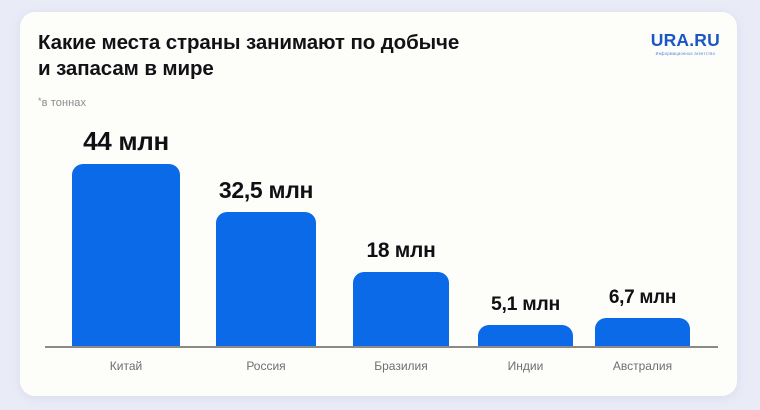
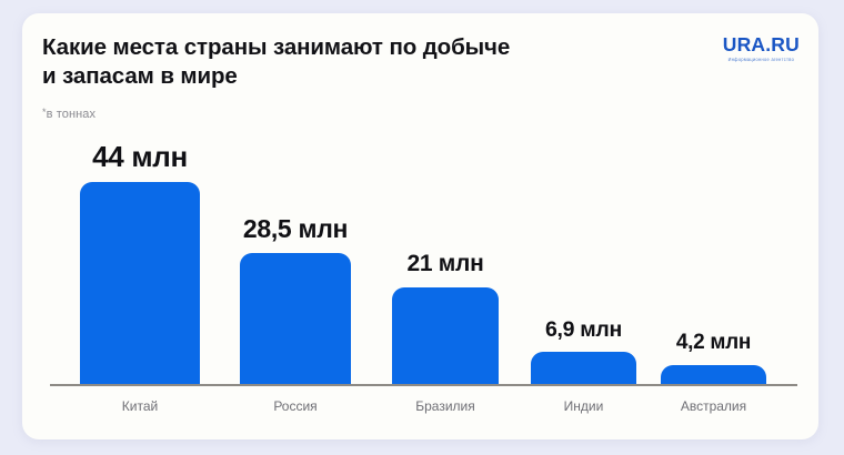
Россия: 32,5 -> 28,5
Бразилия: 18 -> 21
Индии: 5,1 -> 6,9
Австралия: 6,7 -> 4,2
